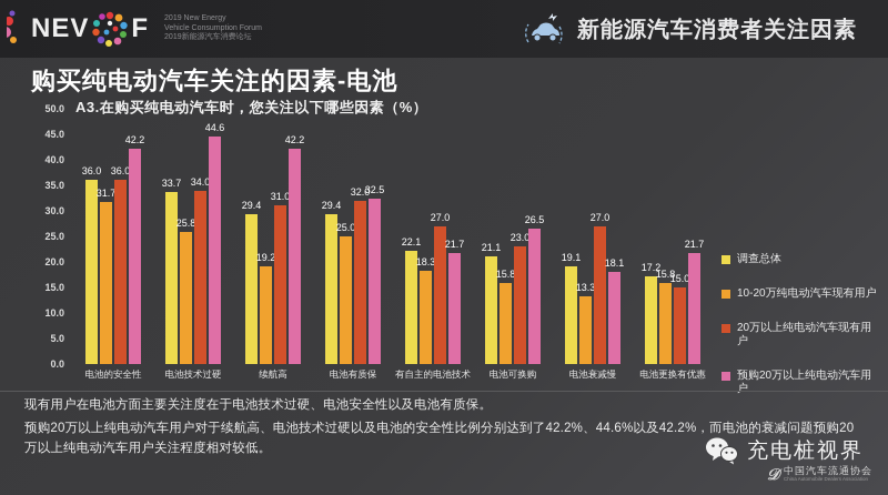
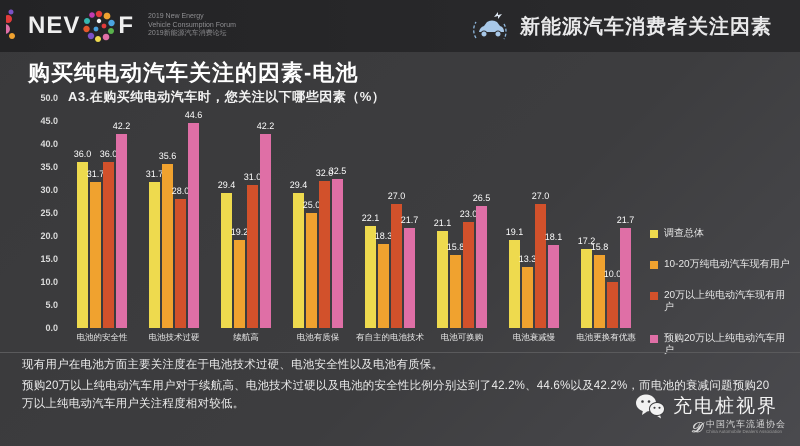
调查总体/电池技术过硬: 33.7 -> 31.7
10-20万纯电动汽车现有用户/电池技术过硬: 25.8 -> 35.6
20万以上纯电动汽车现有用户/电池技术过硬: 34.0 -> 28.0
20万以上纯电动汽车现有用户/电池更换有优惠: 15.0 -> 10.0
